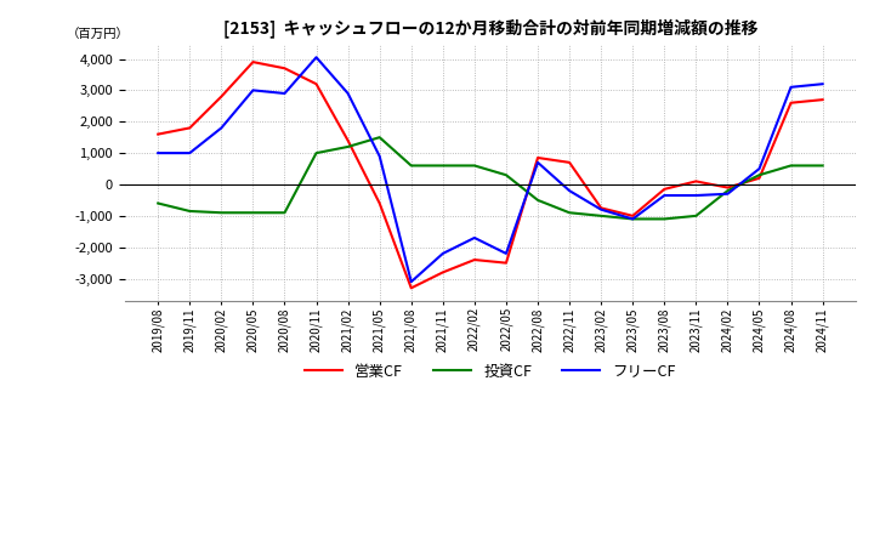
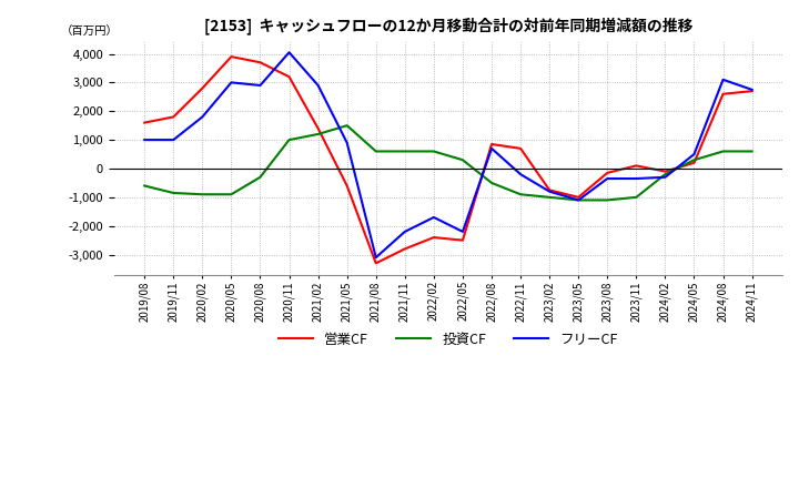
投資CF/2020/08: -900 -> -300
フリーCF/2024/11: 3,200 -> 2,750
